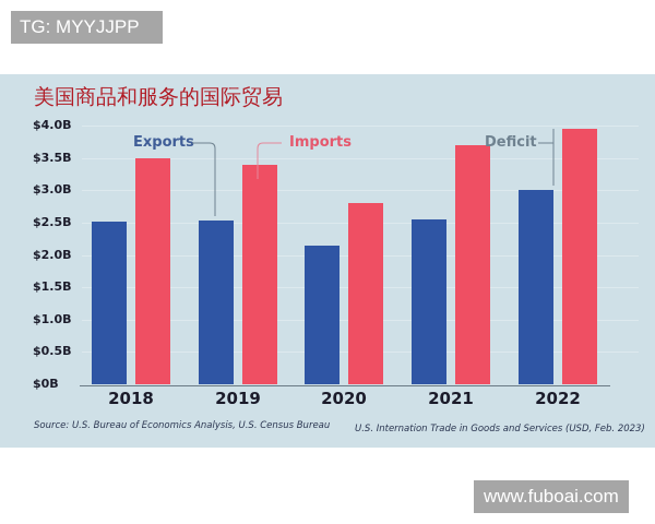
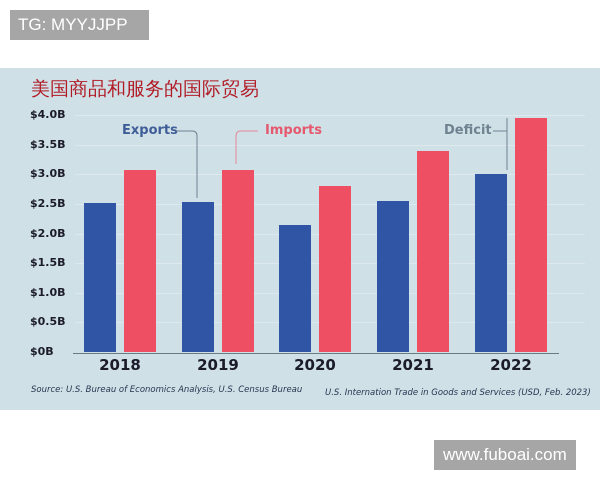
Imports/2018: $3.5B -> $3.1B
Imports/2019: $3.4B -> $3.1B
Imports/2021: $3.7B -> $3.4B
